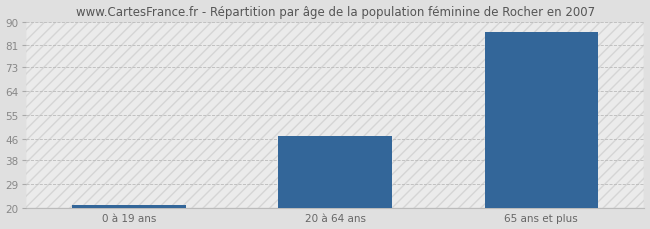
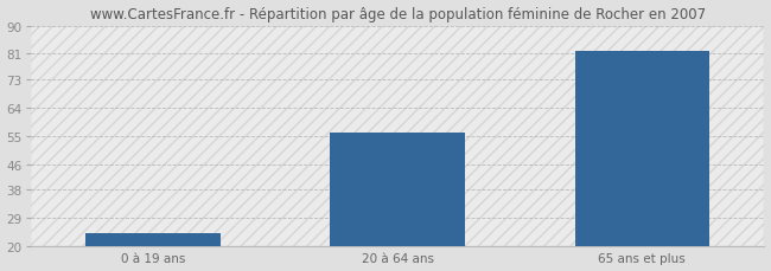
0 à 19 ans: 21 -> 24
20 à 64 ans: 47 -> 56
65 ans et plus: 86 -> 82
